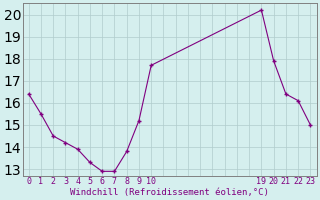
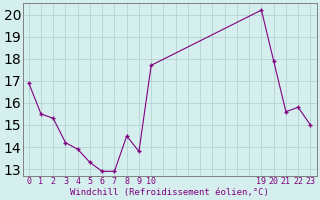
0: 16.4 -> 16.9
2: 14.5 -> 15.3
8: 13.8 -> 14.5
9: 15.2 -> 13.8
21: 16.4 -> 15.6
22: 16.1 -> 15.8
